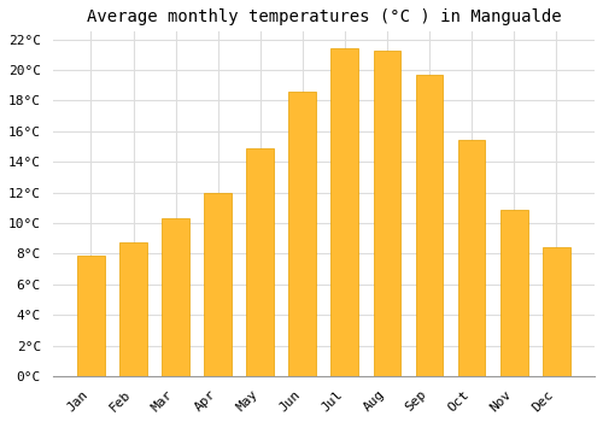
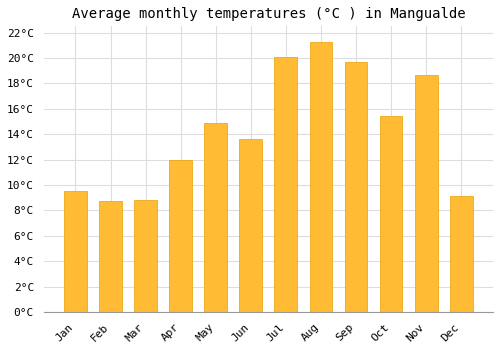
Jan: 7.9°C -> 9.5°C
Mar: 10.3°C -> 8.8°C
Jun: 18.6°C -> 13.6°C
Jul: 21.4°C -> 20.1°C
Nov: 10.9°C -> 18.7°C
Dec: 8.4°C -> 9.1°C
